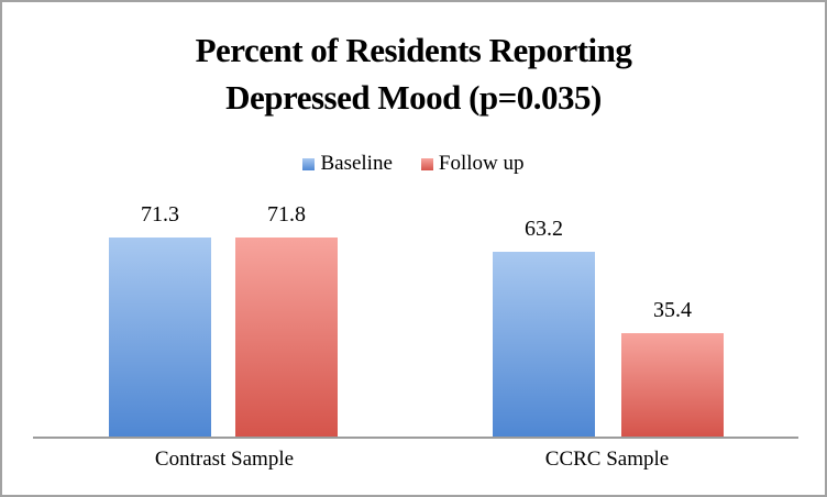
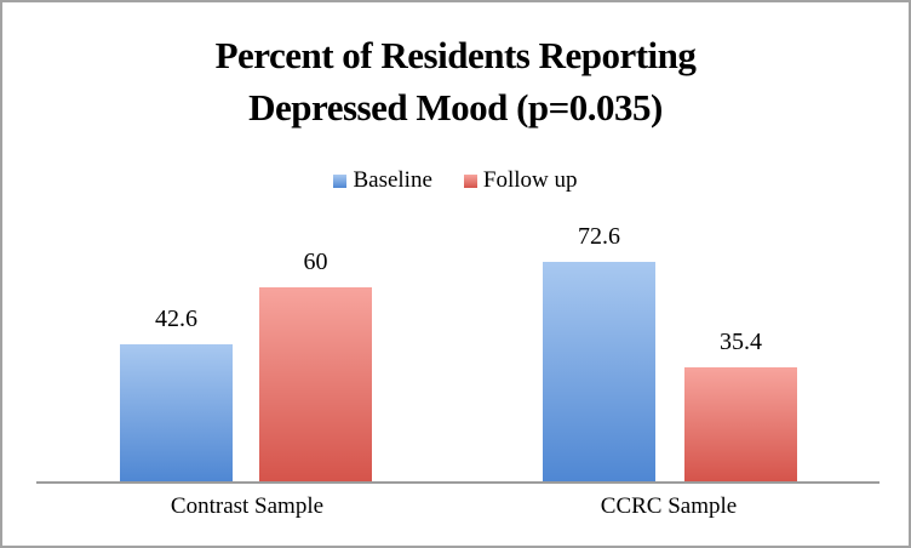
Baseline/Contrast Sample: 71.3 -> 42.6
Follow up/Contrast Sample: 71.8 -> 60
Baseline/CCRC Sample: 63.2 -> 72.6
